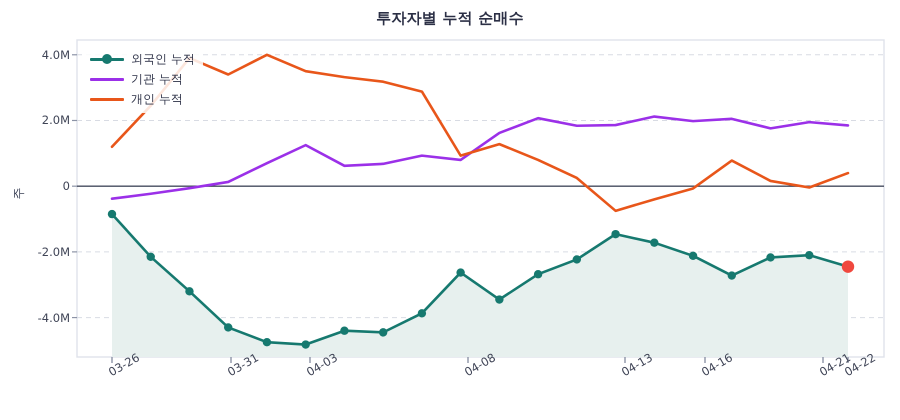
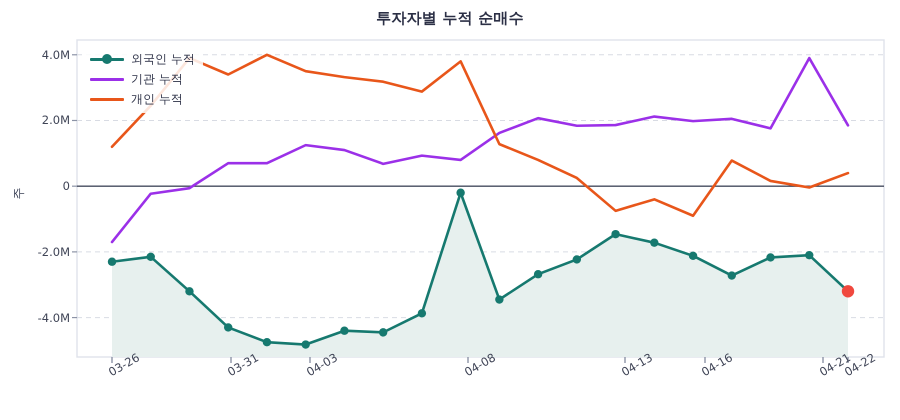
외국인 누적/03-26: -0.8M -> -2.3M
기관 누적/03-26: -0.4M -> -1.7M
기관 누적/03-31: 0.1M -> 0.7M
기관 누적/04-03: 0.6M -> 1.1M
외국인 누적/04-08: -2.6M -> -0.2M
개인 누적/04-08: 0.9M -> 3.8M
개인 누적/04-16: -0.1M -> -0.9M
기관 누적/04-21: 2.0M -> 3.9M
외국인 누적/04-22: -2.4M -> -3.2M
